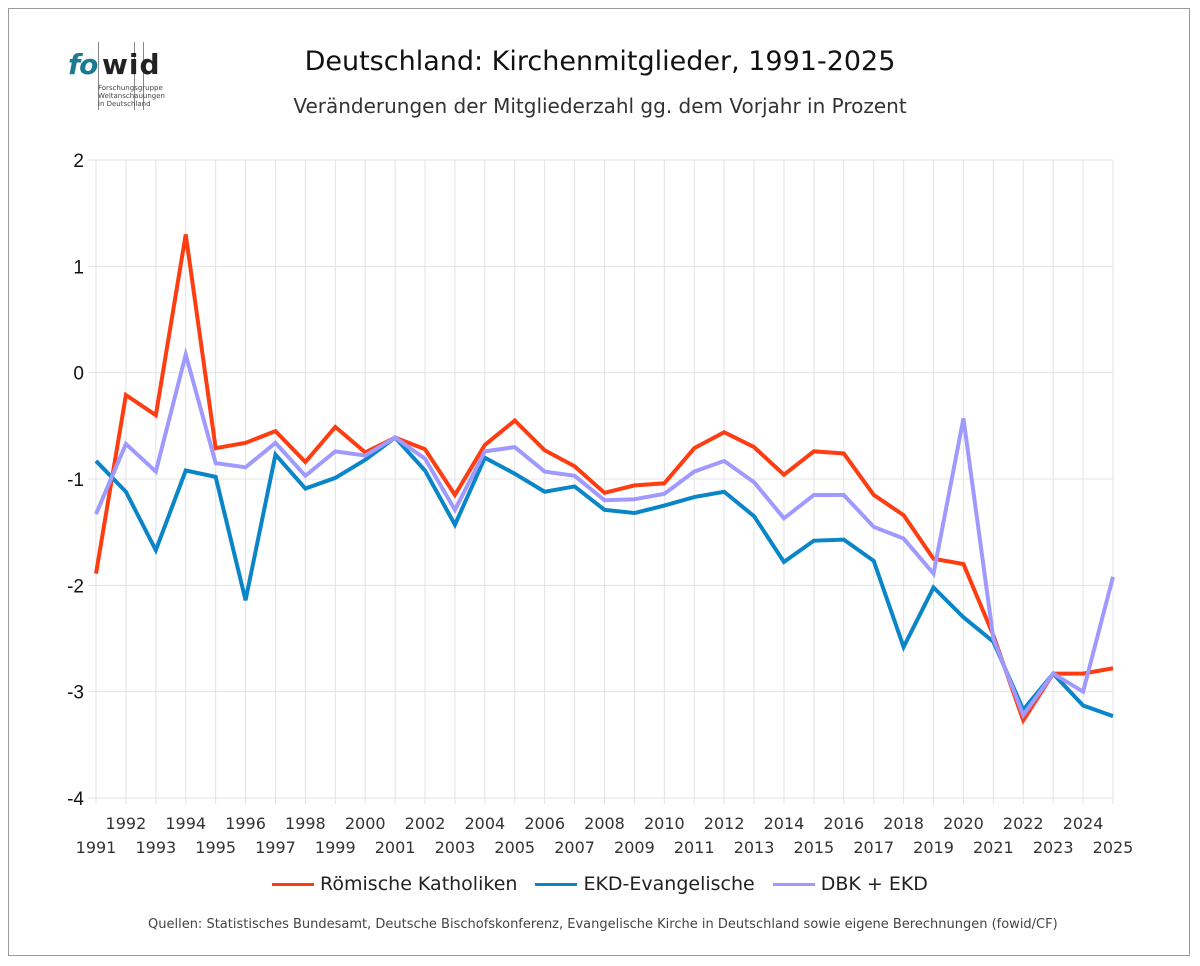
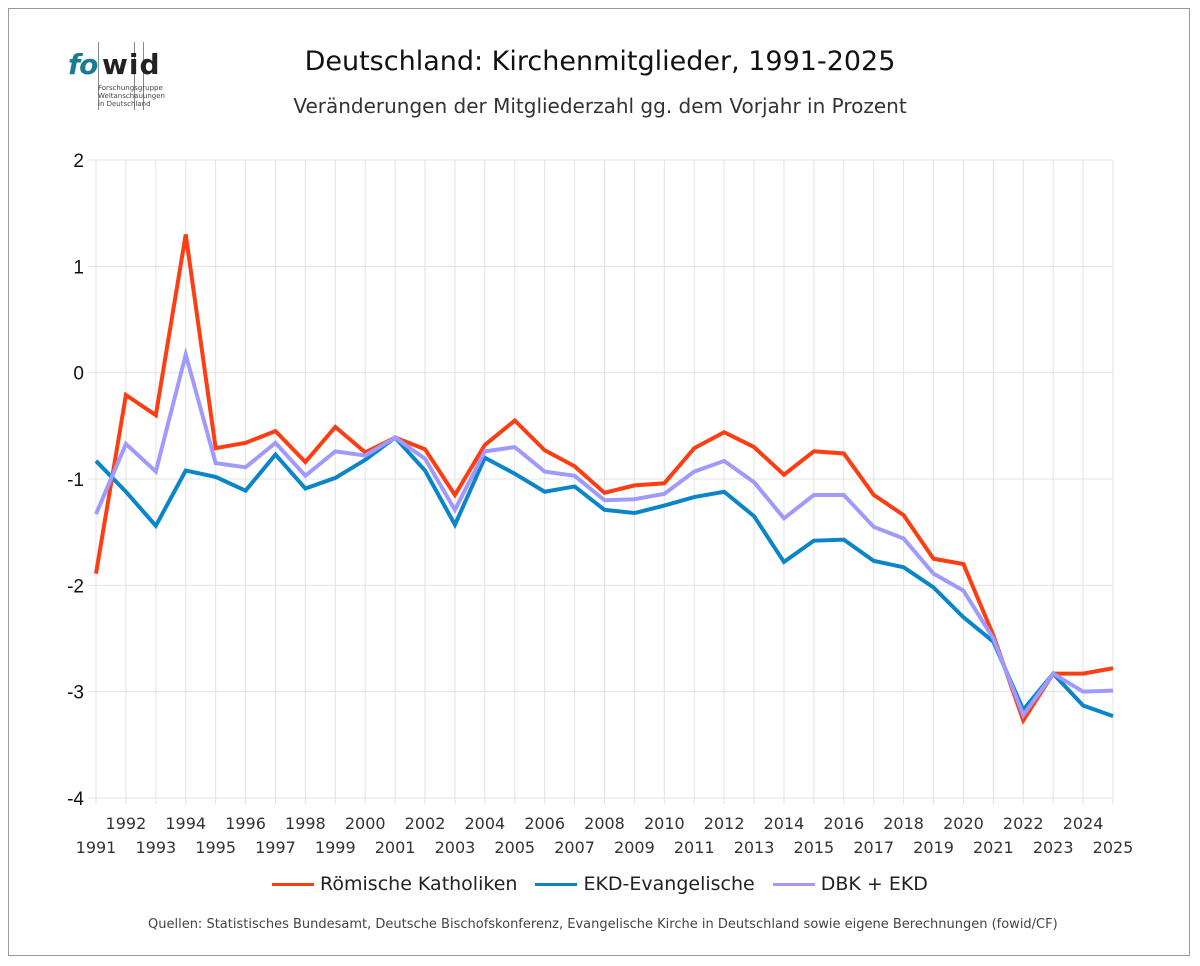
EKD-Evangelische/1993: -1.67 -> -1.44
EKD-Evangelische/1996: -2.14 -> -1.11
EKD-Evangelische/2018: -2.58 -> -1.83
DBK + EKD/2020: -0.43 -> -2.05
DBK + EKD/2025: -1.92 -> -2.99
